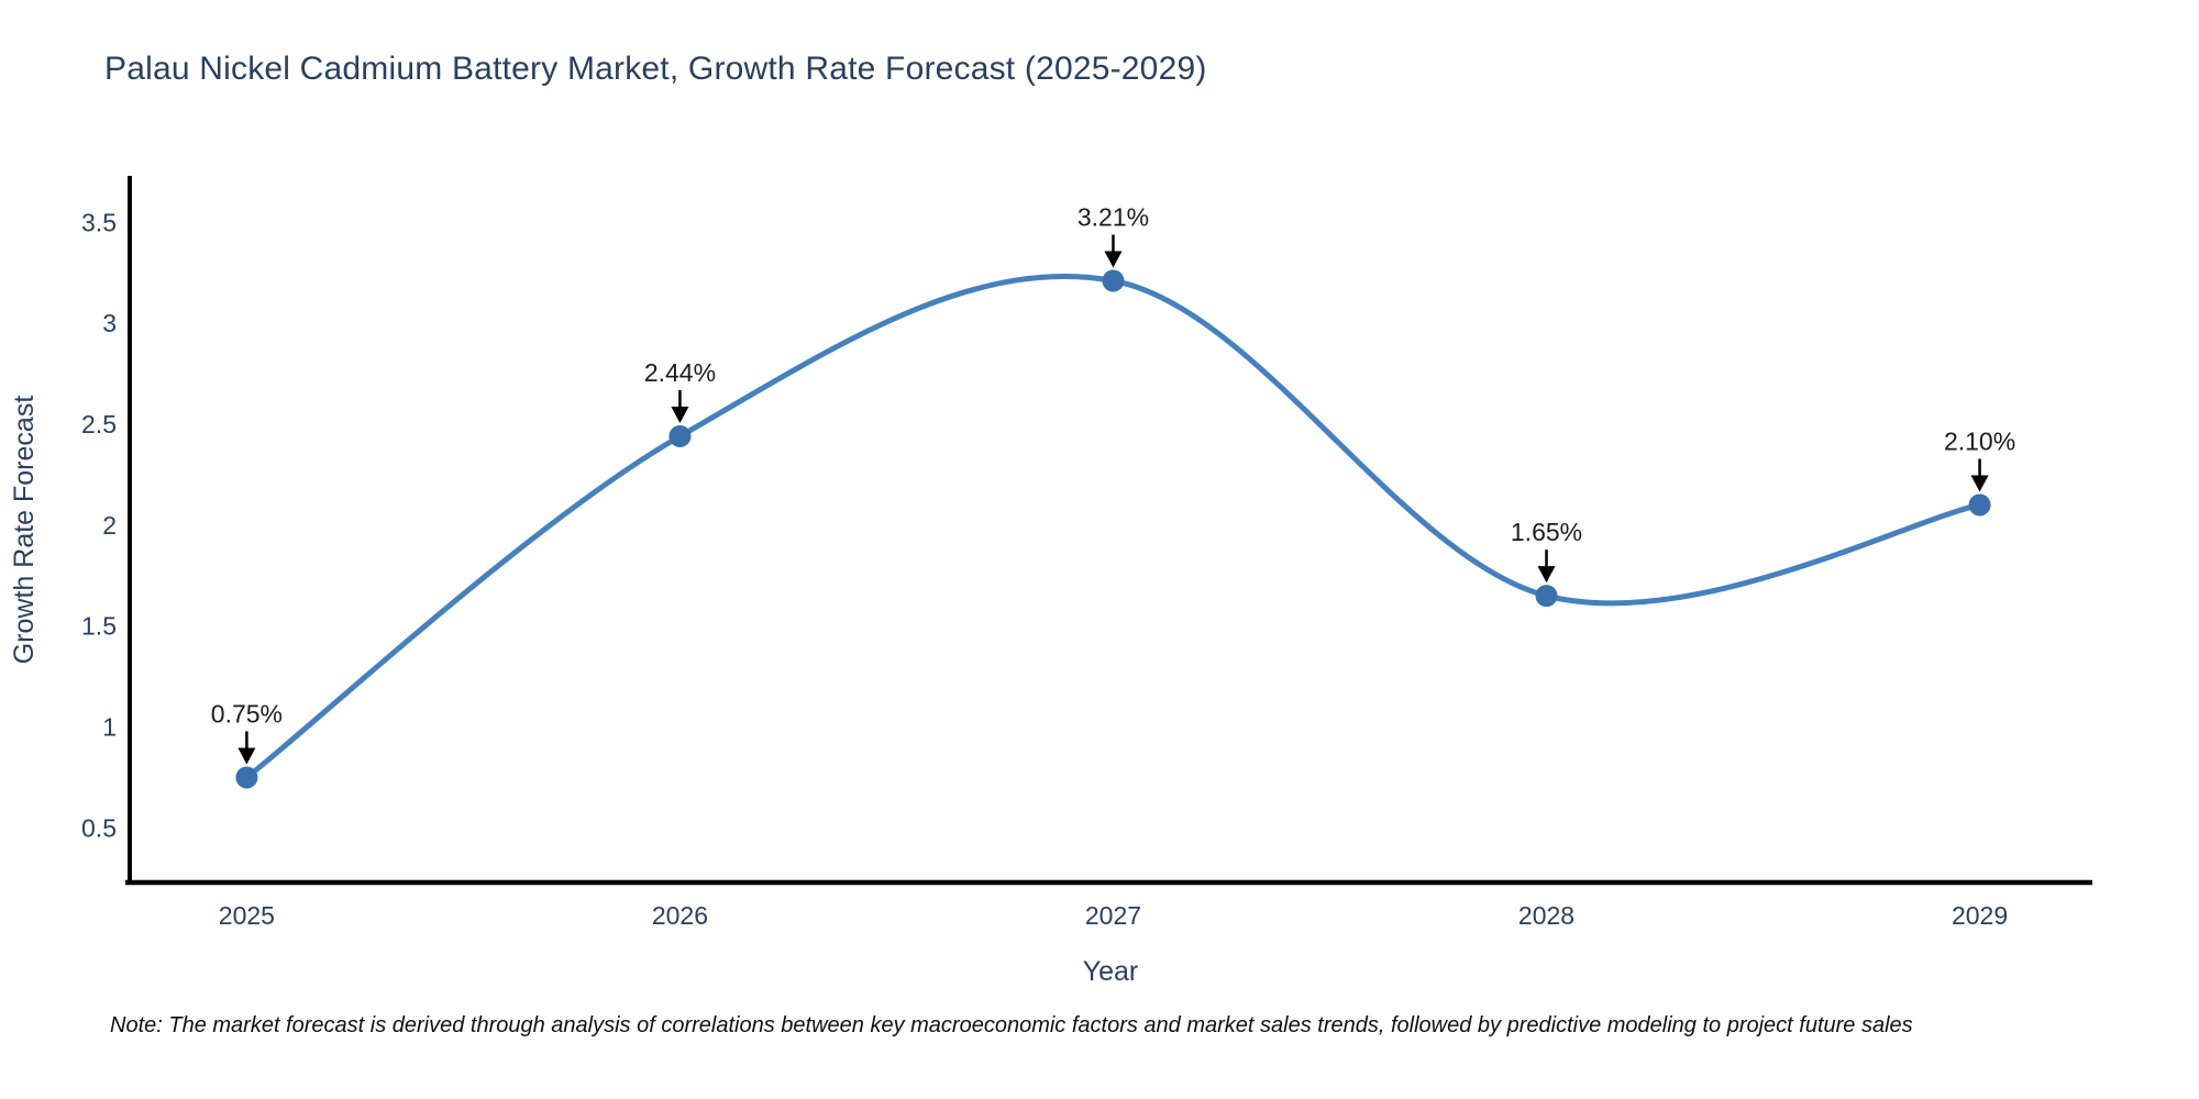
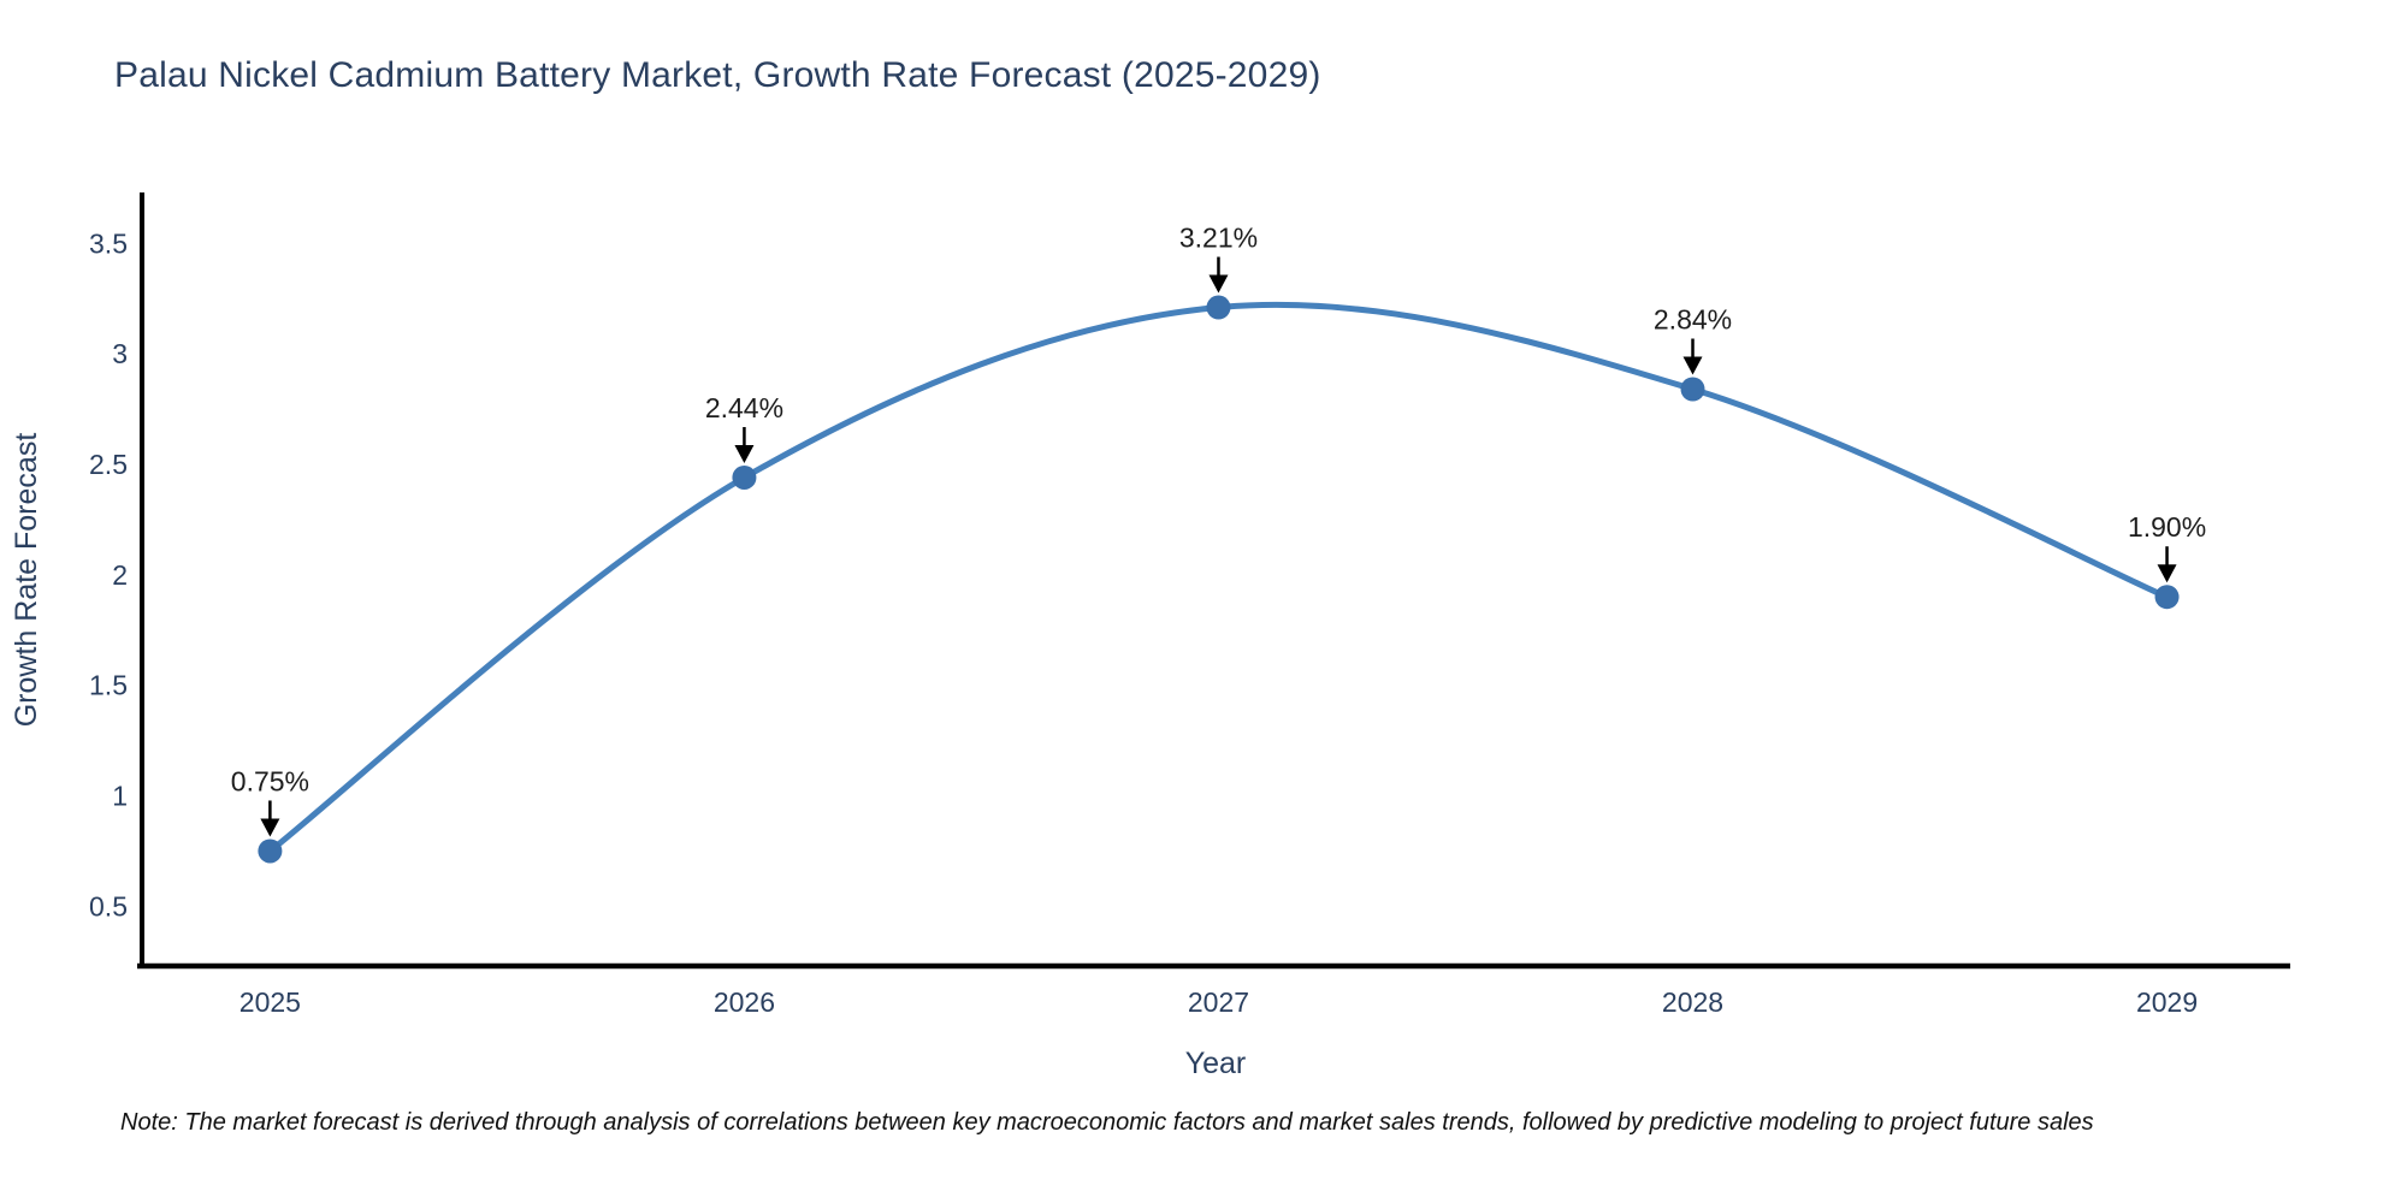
2028: 1.65% -> 2.84%
2029: 2.10% -> 1.90%
